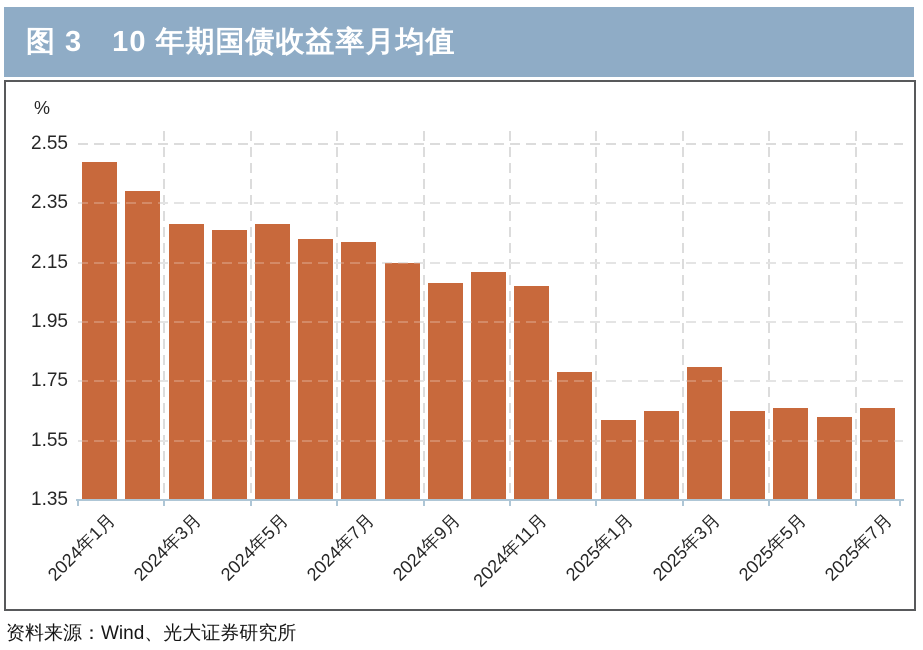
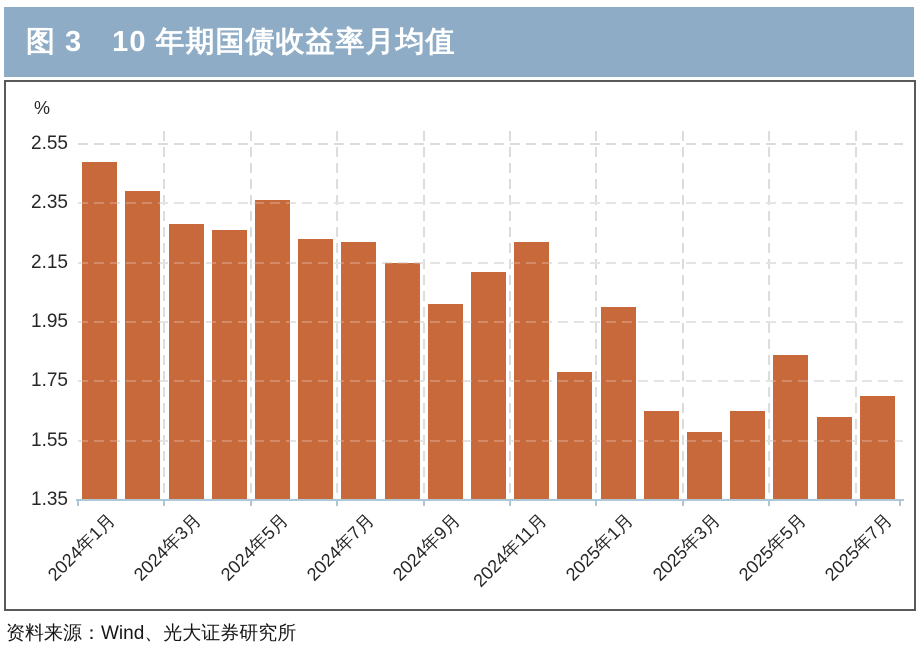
2024年5月: 2.28 -> 2.36
2024年9月: 2.08 -> 2.01
2024年11月: 2.07 -> 2.22
2025年1月: 1.62 -> 2.00
2025年3月: 1.80 -> 1.58
2025年5月: 1.66 -> 1.84
2025年7月: 1.66 -> 1.70
